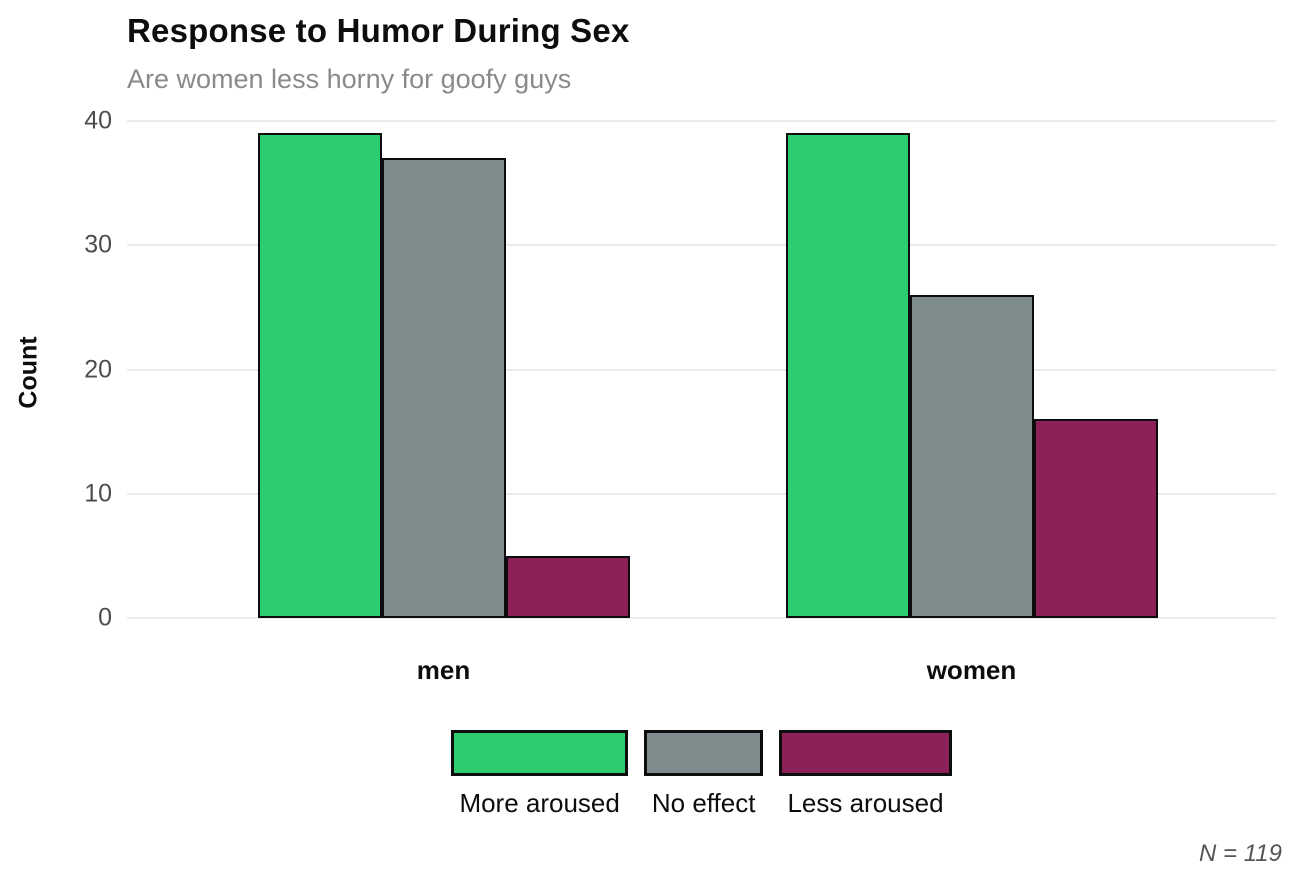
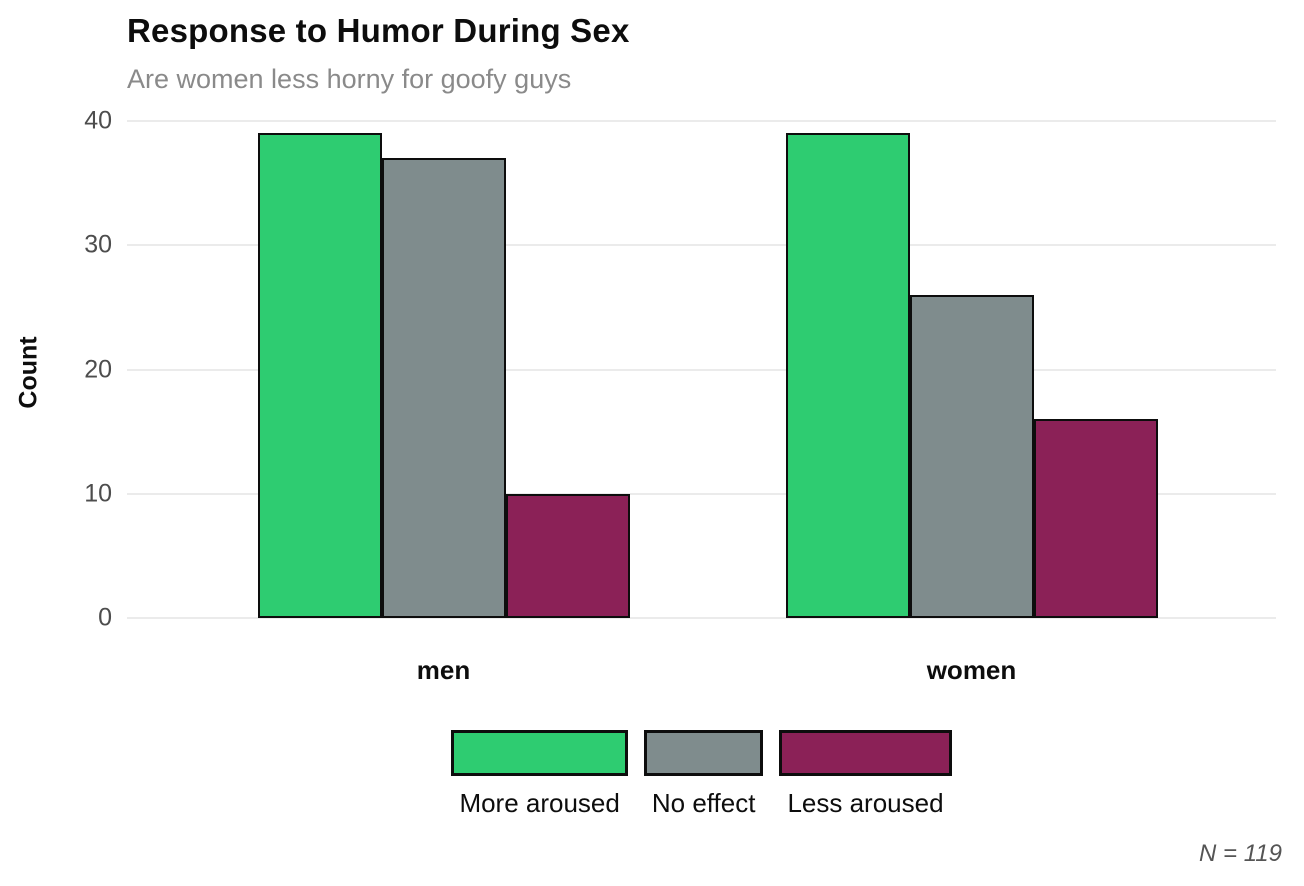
Less aroused/men: 5 -> 10
